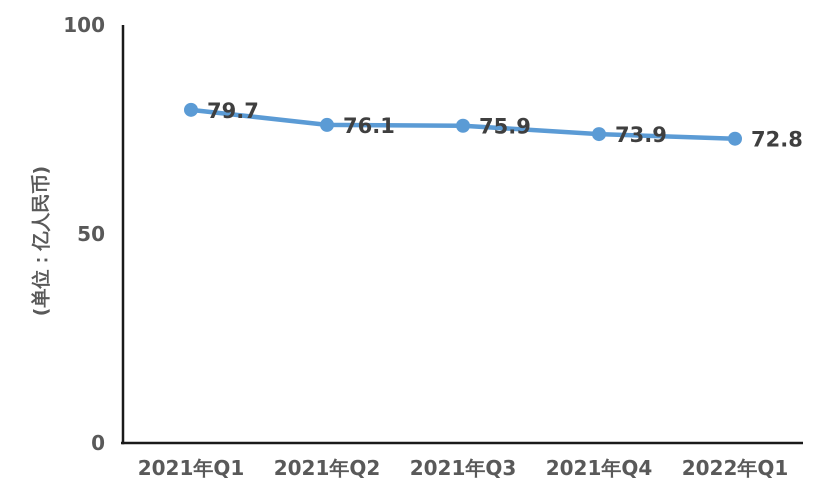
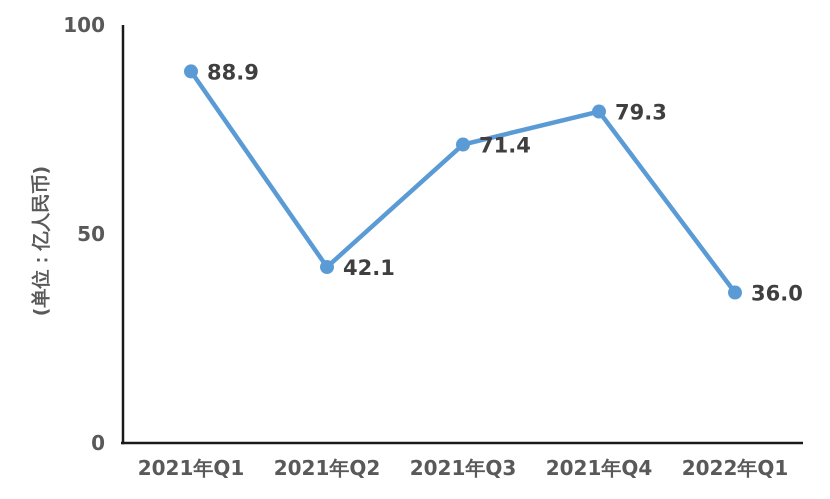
2021年Q1: 79.7 -> 88.9
2021年Q2: 76.1 -> 42.1
2021年Q3: 75.9 -> 71.4
2021年Q4: 73.9 -> 79.3
2022年Q1: 72.8 -> 36.0
